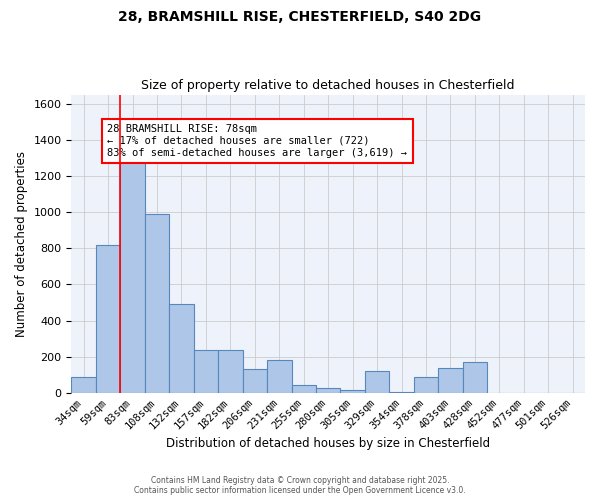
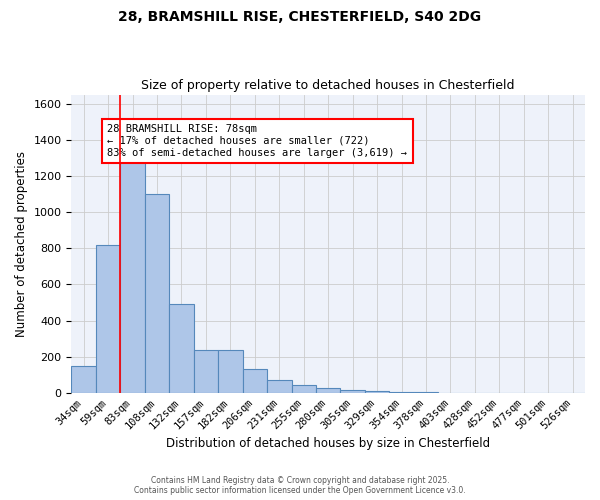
34sqm: 90 -> 150
108sqm: 990 -> 1100
231sqm: 180 -> 70
329sqm: 120 -> 10
378sqm: 90 -> 0
403sqm: 140 -> 0
428sqm: 170 -> 0
